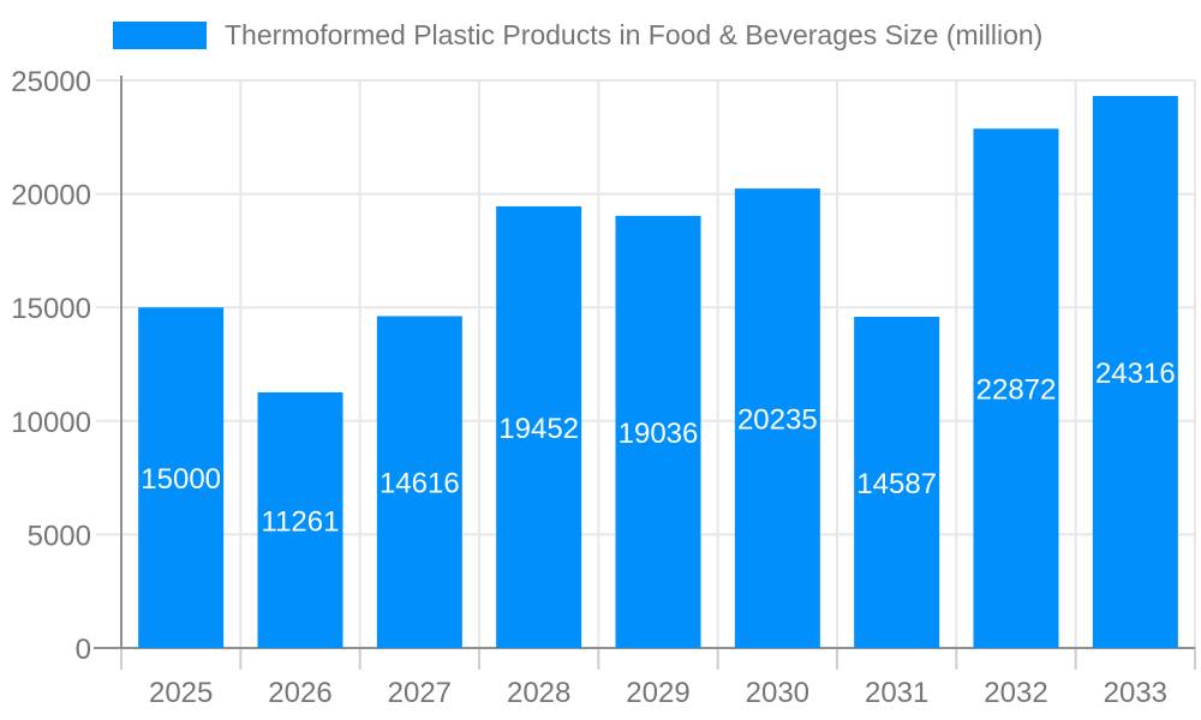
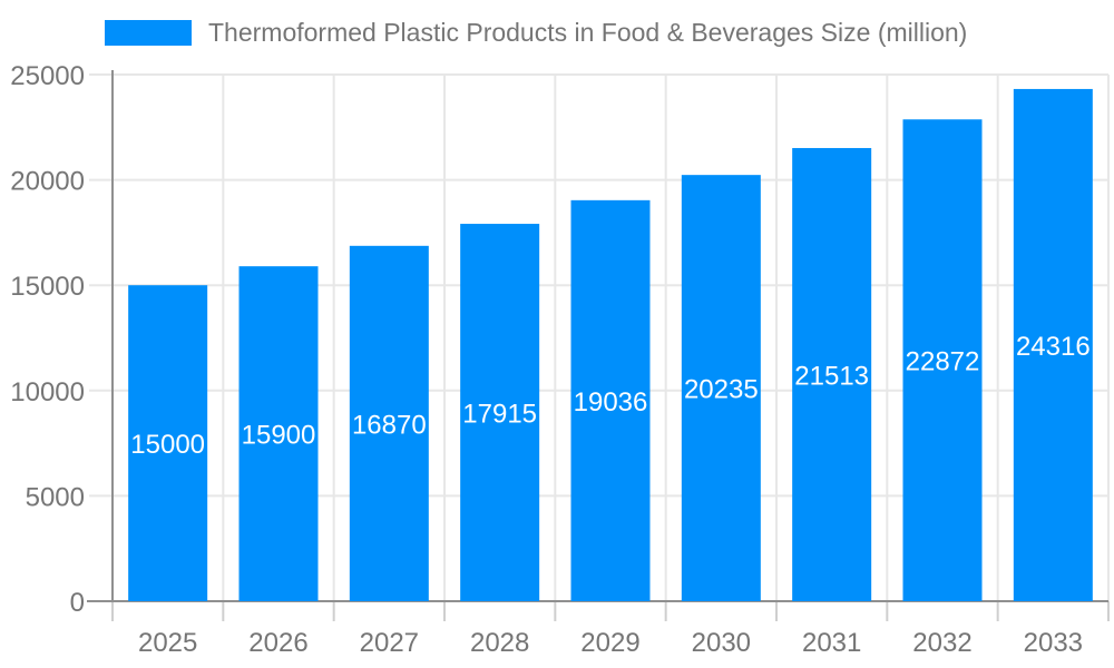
2026: 11261 -> 15900
2027: 14616 -> 16870
2028: 19452 -> 17915
2031: 14587 -> 21513
